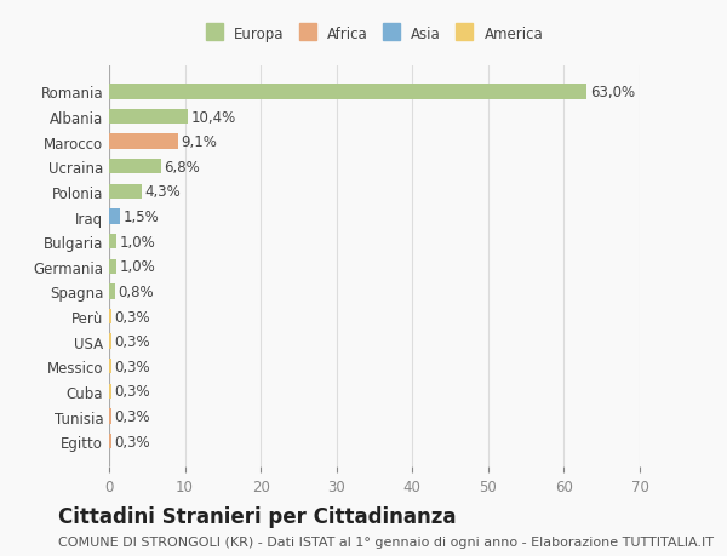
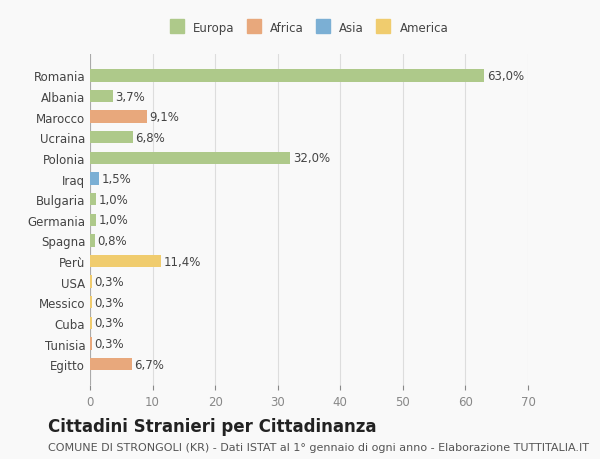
Albania: 10,4% -> 3,7%
Polonia: 4,3% -> 32,0%
Perù: 0,3% -> 11,4%
Egitto: 0,3% -> 6,7%
